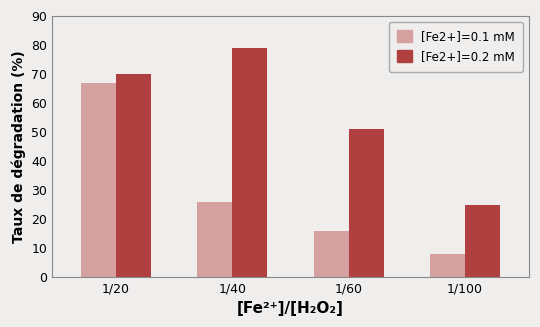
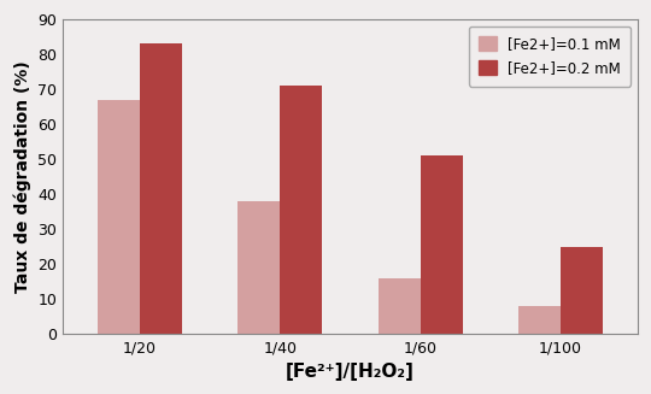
[Fe2+]=0.2 mM/1/20: 70 -> 83
[Fe2+]=0.1 mM/1/40: 26 -> 38
[Fe2+]=0.2 mM/1/40: 79 -> 71
